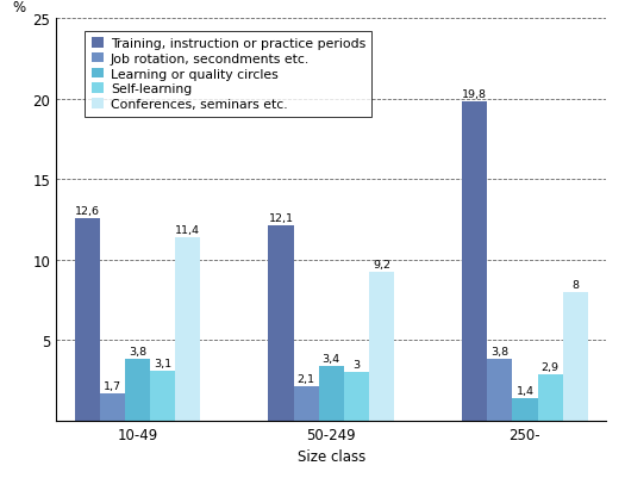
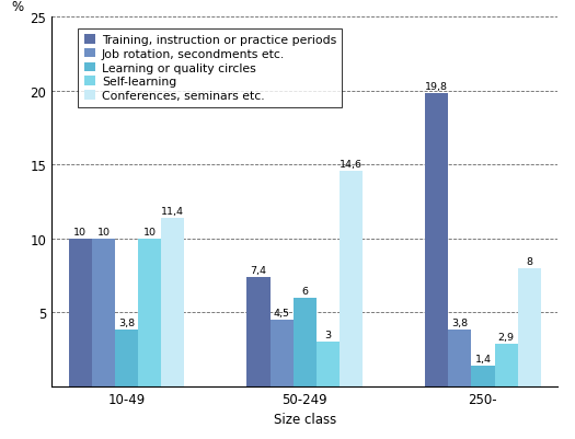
Training, instruction or practice periods/10-49: 12,6 -> 10
Job rotation, secondments etc./10-49: 1,7 -> 10
Self-learning/10-49: 3,1 -> 10
Training, instruction or practice periods/50-249: 12,1 -> 7,4
Job rotation, secondments etc./50-249: 2,1 -> 4,5
Learning or quality circles/50-249: 3,4 -> 6
Conferences, seminars etc./50-249: 9,2 -> 14,6
